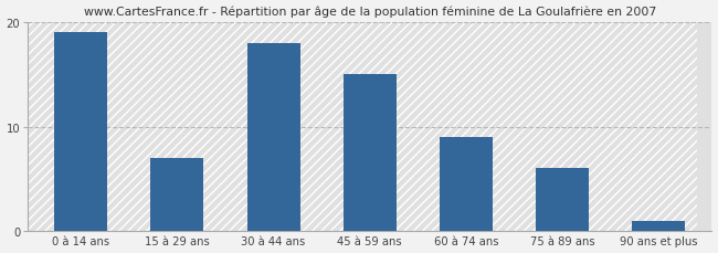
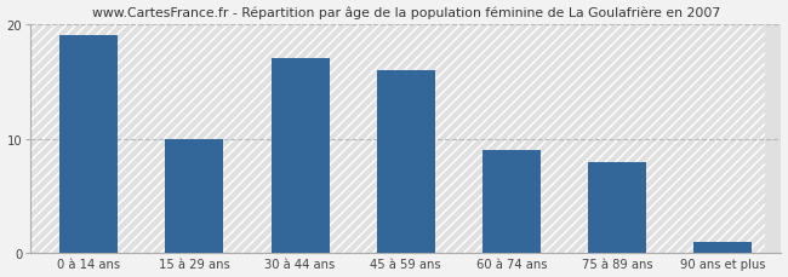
15 à 29 ans: 7 -> 10
30 à 44 ans: 18 -> 17
45 à 59 ans: 15 -> 16
75 à 89 ans: 6 -> 8
